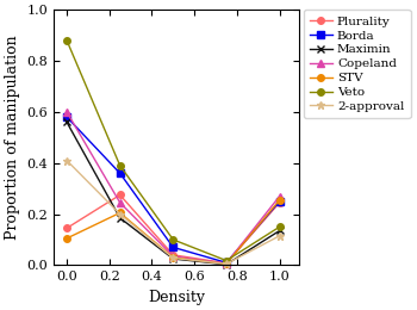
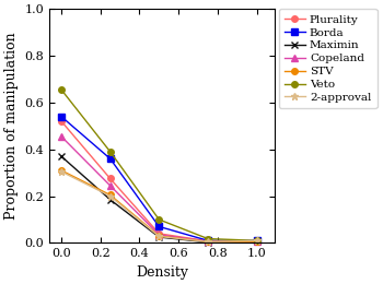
Plurality/0.0: 0.145 -> 0.520
Borda/0.0: 0.58 -> 0.54
Maximin/0.0: 0.560 -> 0.370
Copeland/0.0: 0.600 -> 0.455
STV/0.0: 0.105 -> 0.310
Veto/0.0: 0.880 -> 0.655
2-approval/0.0: 0.410 -> 0.305
Plurality/1.0: 0.245 -> 0.005
Borda/1.0: 0.25 -> 0.01
Maximin/1.0: 0.135 -> 0.005
Copeland/1.0: 0.270 -> 0.005
STV/1.0: 0.255 -> 0.005
Veto/1.0: 0.150 -> 0.010
2-approval/1.0: 0.115 -> 0.010
